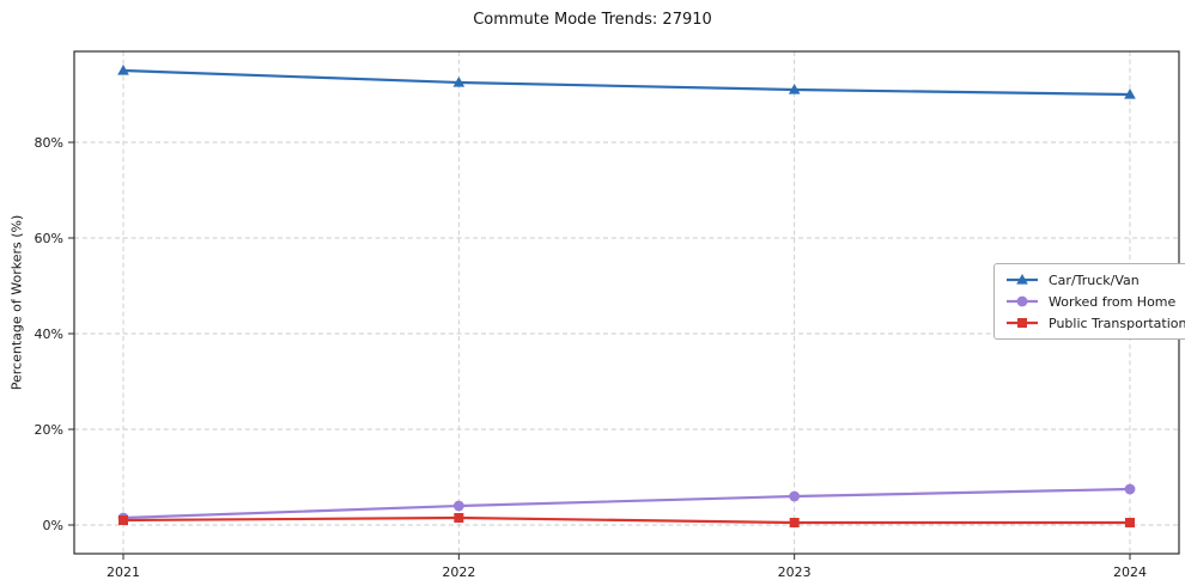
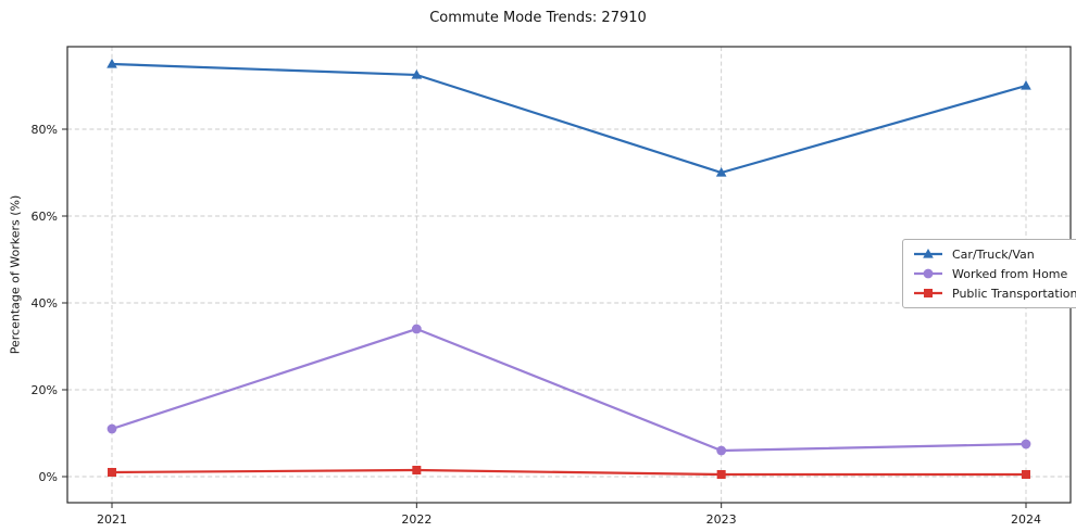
Worked from Home/2021: 2% -> 11%
Worked from Home/2022: 4% -> 34%
Car/Truck/Van/2023: 91% -> 70%
